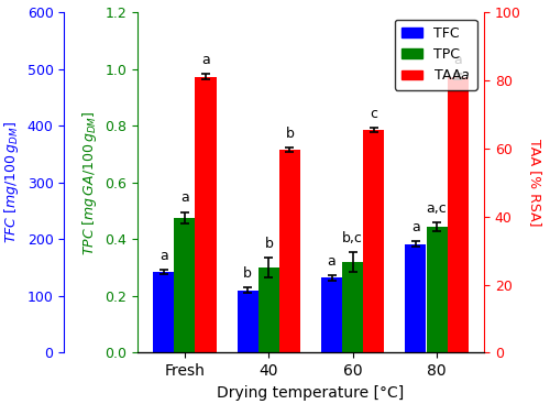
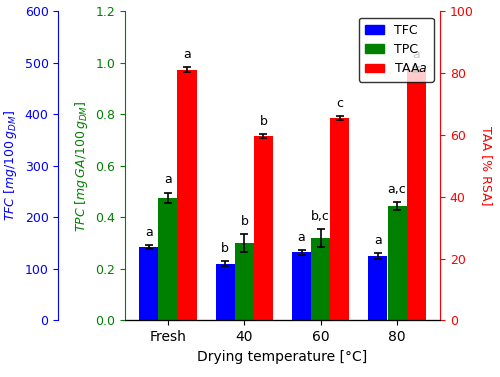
TFC/80: 192 -> 125
